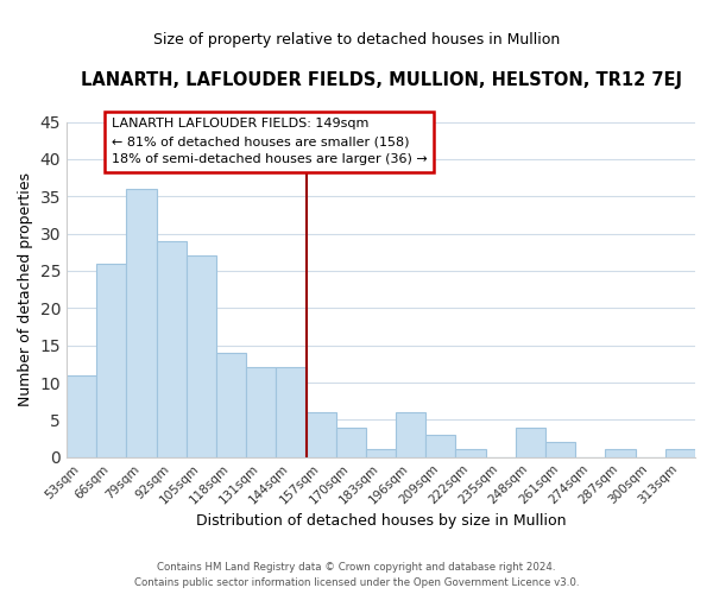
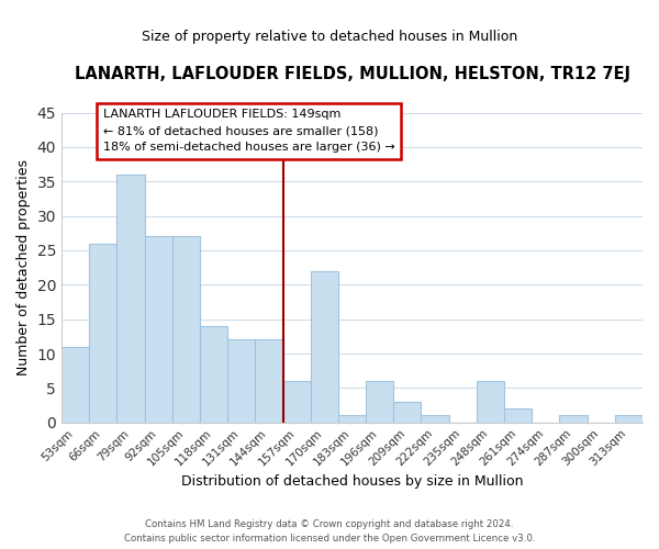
92sqm: 29 -> 27
170sqm: 4 -> 22
248sqm: 4 -> 6
